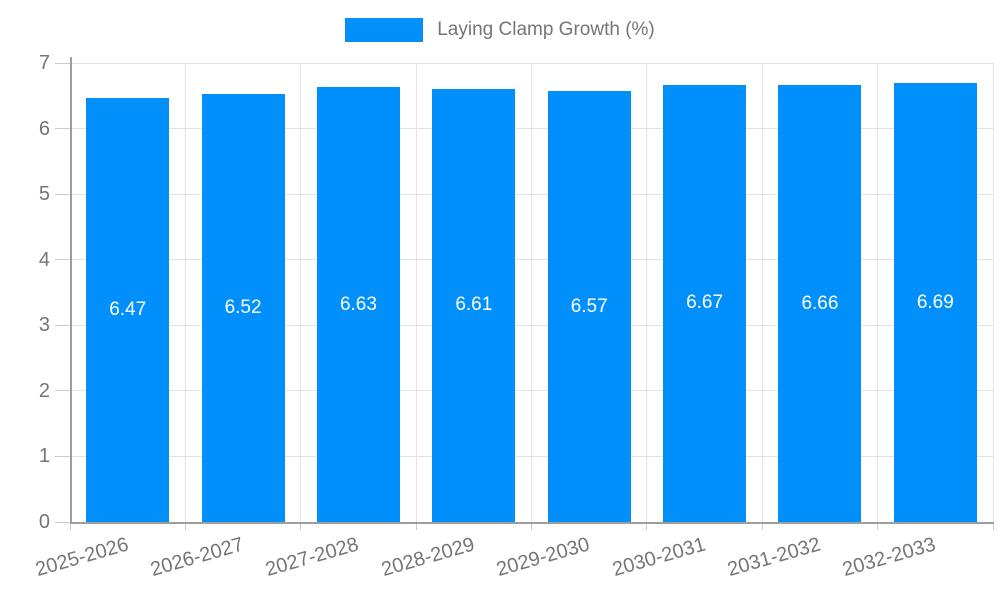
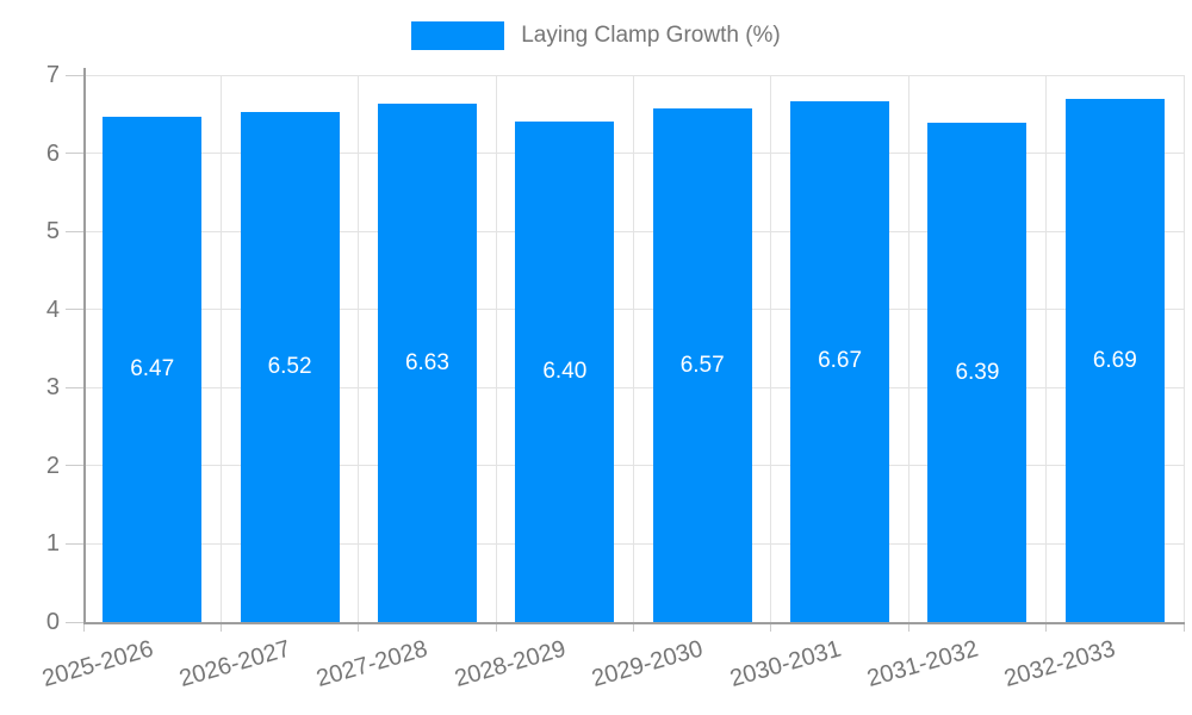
2028-2029: 6.61 -> 6.40
2031-2032: 6.66 -> 6.39
